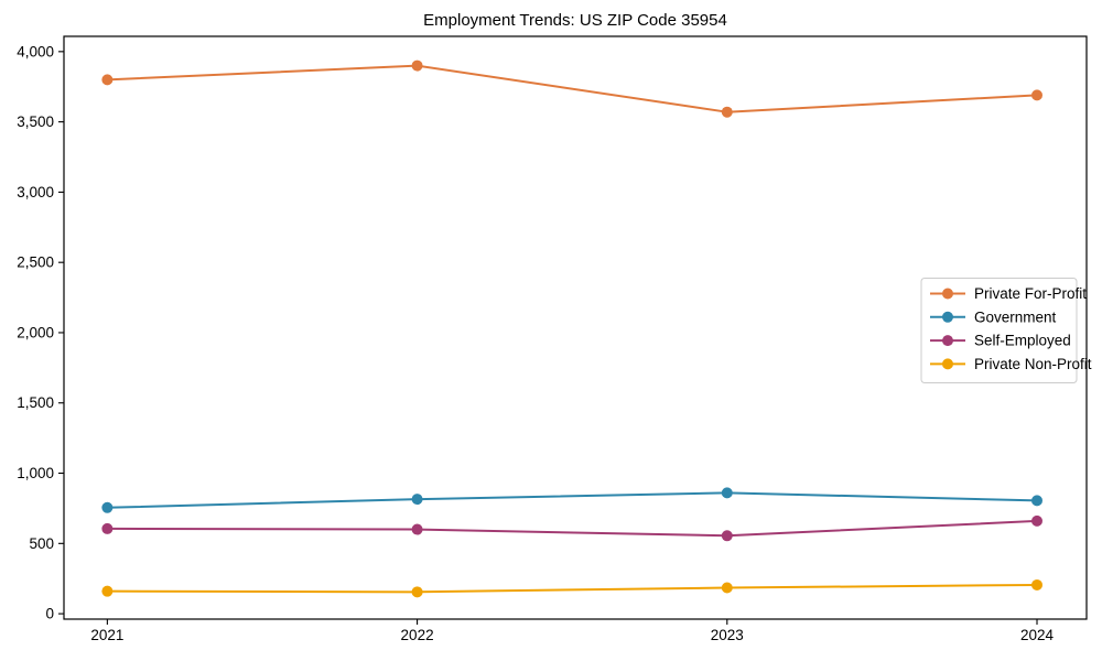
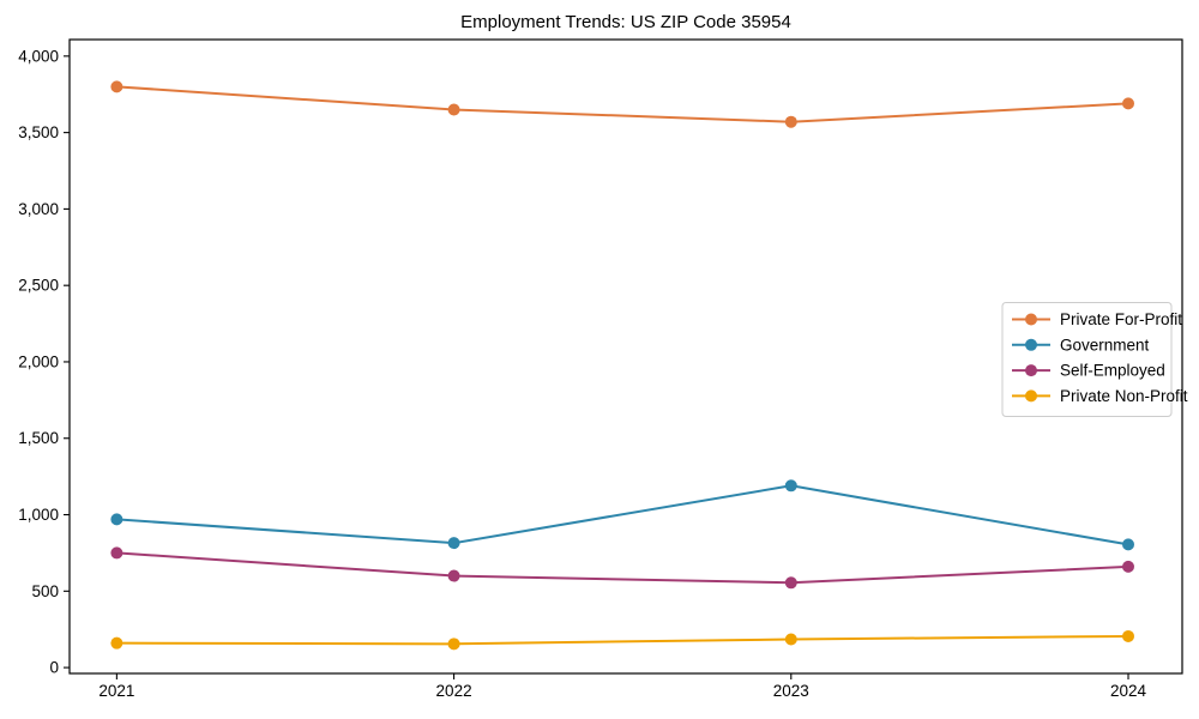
Government/2021: 760 -> 970
Self-Employed/2021: 600 -> 750
Private For-Profit/2022: 3900 -> 3650
Government/2023: 860 -> 1190
